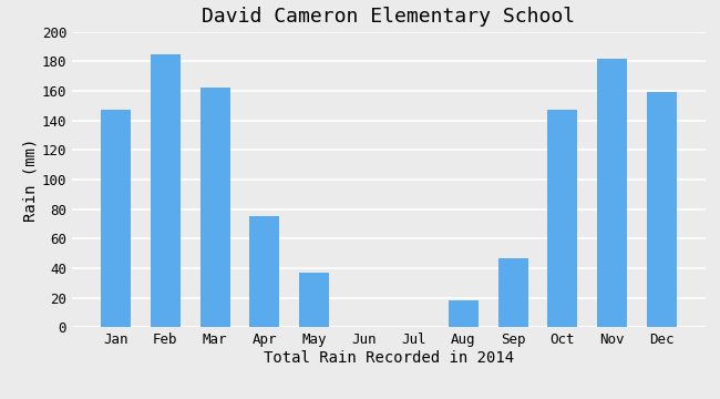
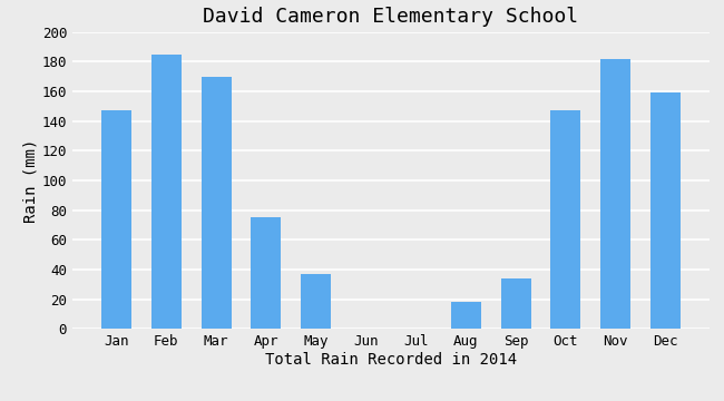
Mar: 162 -> 170
Sep: 47 -> 34
